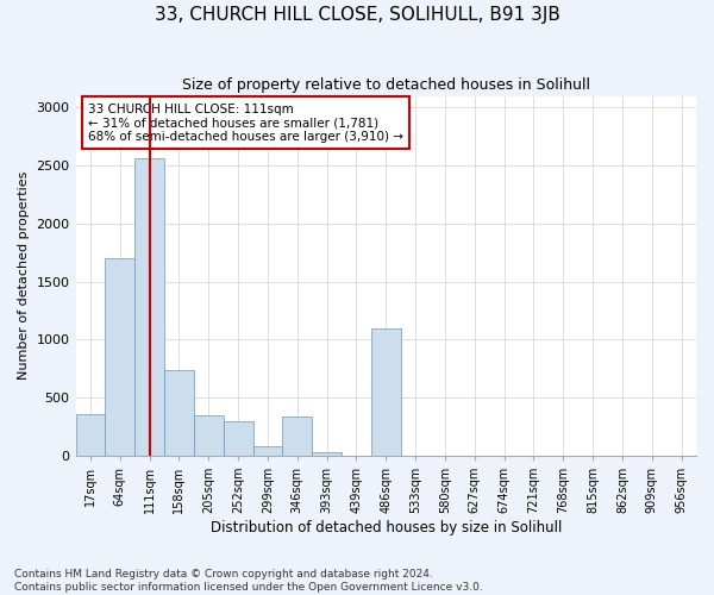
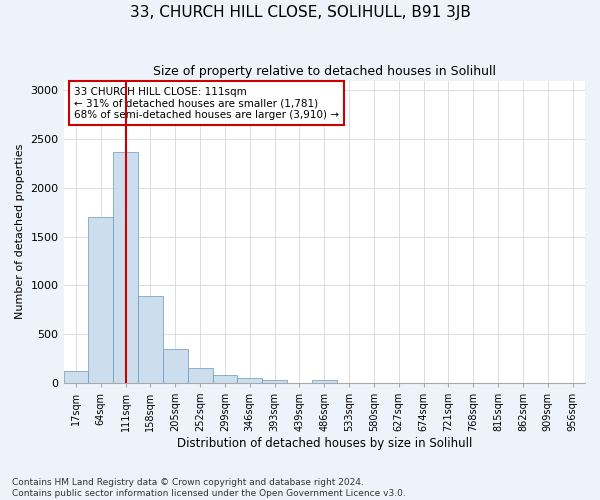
17sqm: 360 -> 120
111sqm: 2560 -> 2370
158sqm: 740 -> 890
252sqm: 300 -> 160
346sqm: 340 -> 60
486sqm: 1100 -> 40
